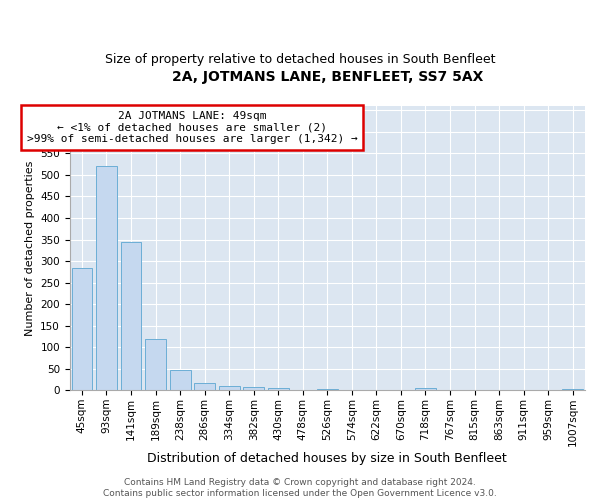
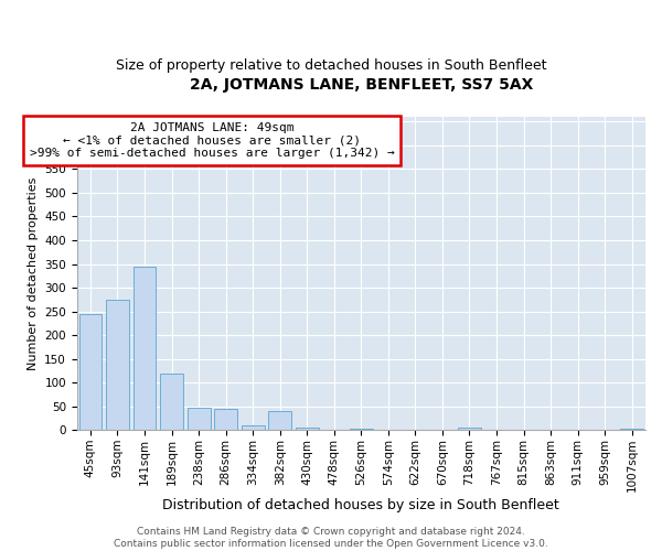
45sqm: 283 -> 245
93sqm: 521 -> 275
286sqm: 16 -> 45
382sqm: 8 -> 40
